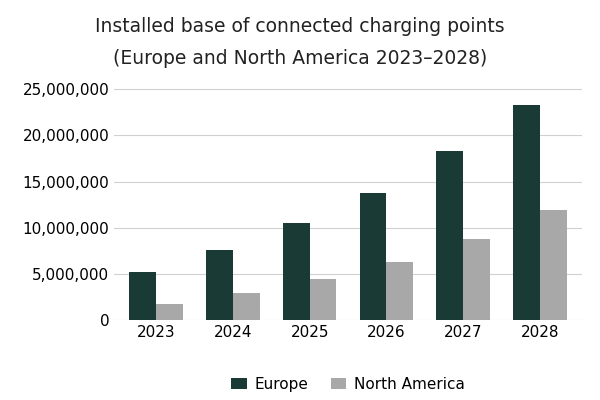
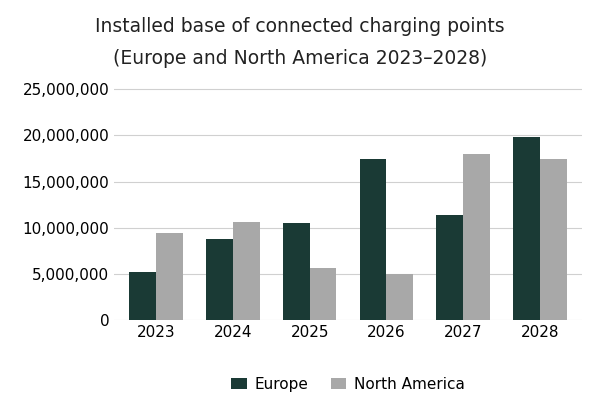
North America/2023: 1,700,000 -> 9,400,000
Europe/2024: 7,600,000 -> 8,800,000
North America/2024: 2,900,000 -> 10,600,000
North America/2025: 4,400,000 -> 5,600,000
Europe/2026: 13,800,000 -> 17,400,000
North America/2026: 6,300,000 -> 5,000,000
Europe/2027: 18,300,000 -> 11,400,000
North America/2027: 8,800,000 -> 18,000,000
Europe/2028: 23,300,000 -> 19,800,000
North America/2028: 11,900,000 -> 17,400,000
